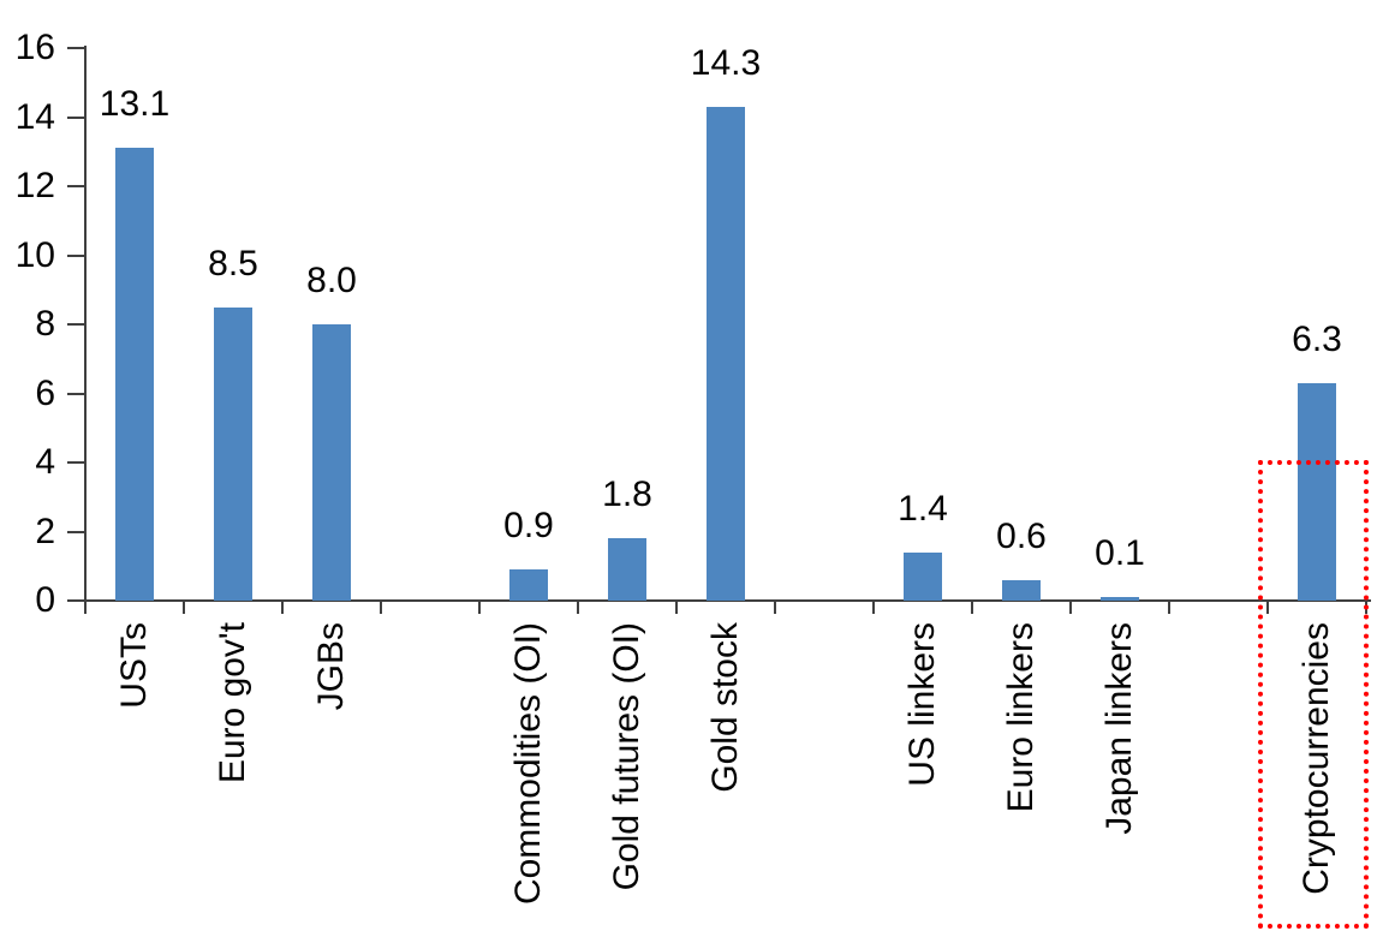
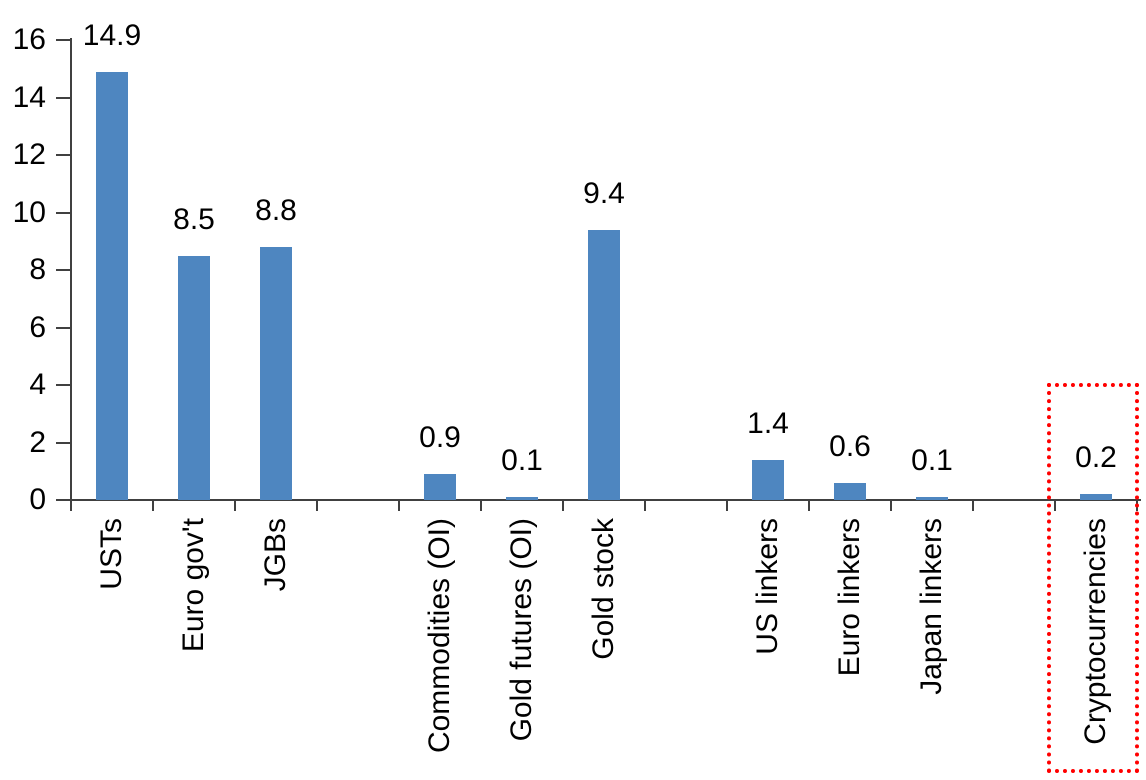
USTs: 13.1 -> 14.9
JGBs: 8.0 -> 8.8
Gold futures (OI): 1.8 -> 0.1
Gold stock: 14.3 -> 9.4
Cryptocurrencies: 6.3 -> 0.2
